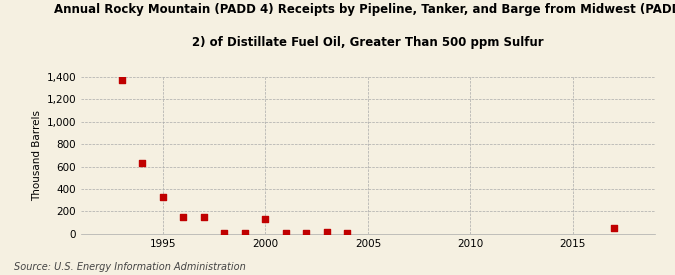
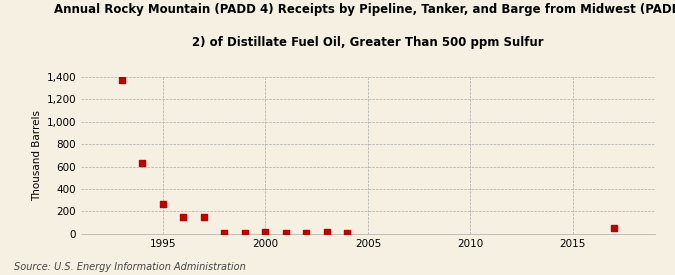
1995: 330 -> 270
2000: 130 -> 20
